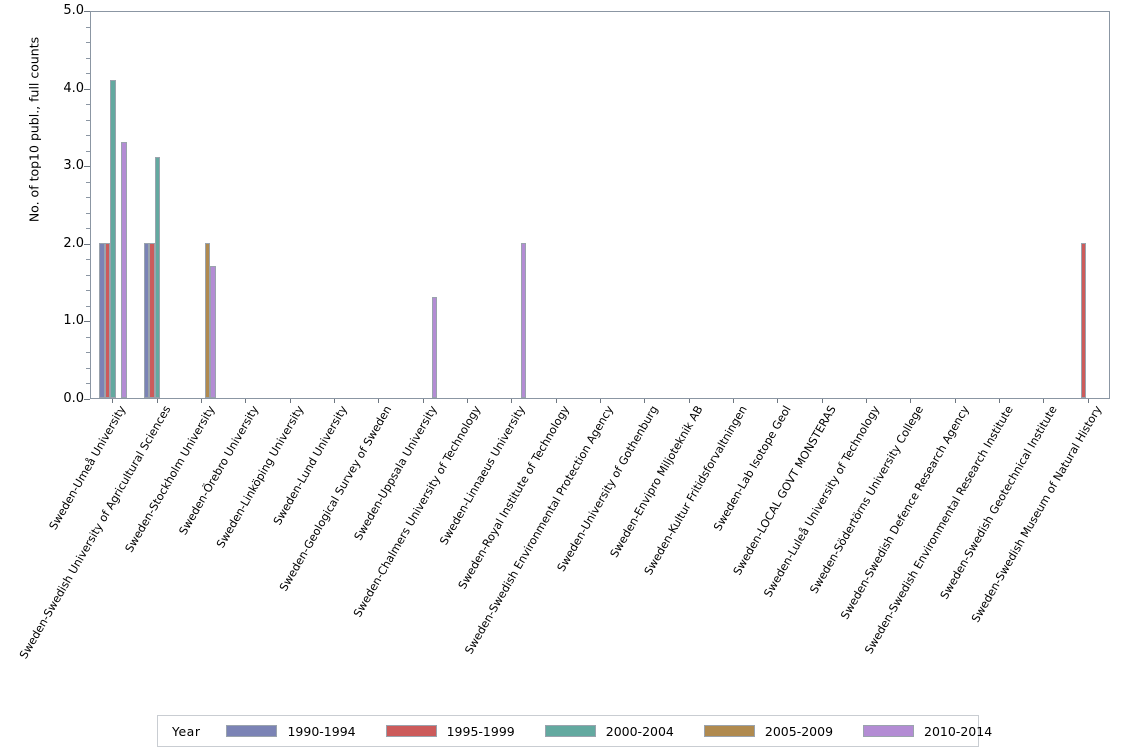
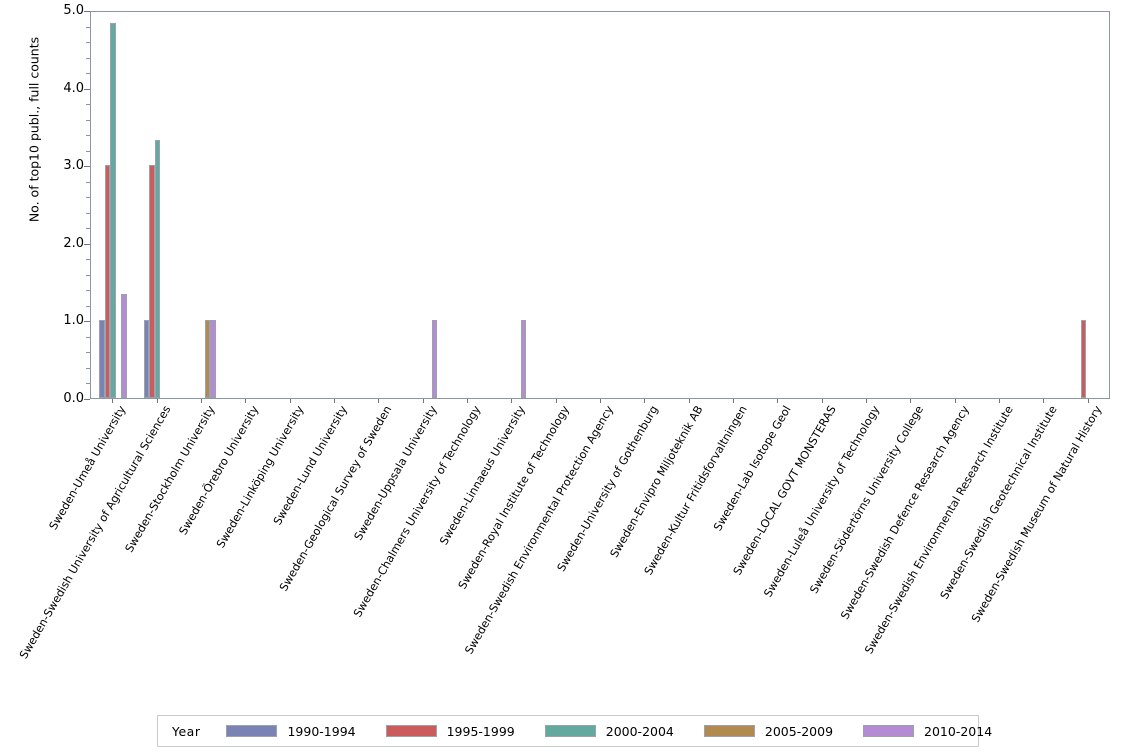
1990-1994/Sweden-Umeå University: 2 -> 1
1995-1999/Sweden-Umeå University: 2 -> 3
2000-2004/Sweden-Umeå University: 4.1 -> 4.8
2010-2014/Sweden-Umeå University: 3.3 -> 1.3
1990-1994/Sweden-Swedish University of Agricultural Sciences: 2 -> 1
1995-1999/Sweden-Swedish University of Agricultural Sciences: 2 -> 3
2000-2004/Sweden-Swedish University of Agricultural Sciences: 3.1 -> 3.3
2005-2009/Sweden-Stockholm University: 2 -> 1
2010-2014/Sweden-Stockholm University: 1.7 -> 1.0
2010-2014/Sweden-Uppsala University: 1.3 -> 1.0
2010-2014/Sweden-Linnaeus University: 2.0 -> 1.0
1995-1999/Sweden-Swedish Museum of Natural History: 2 -> 1
